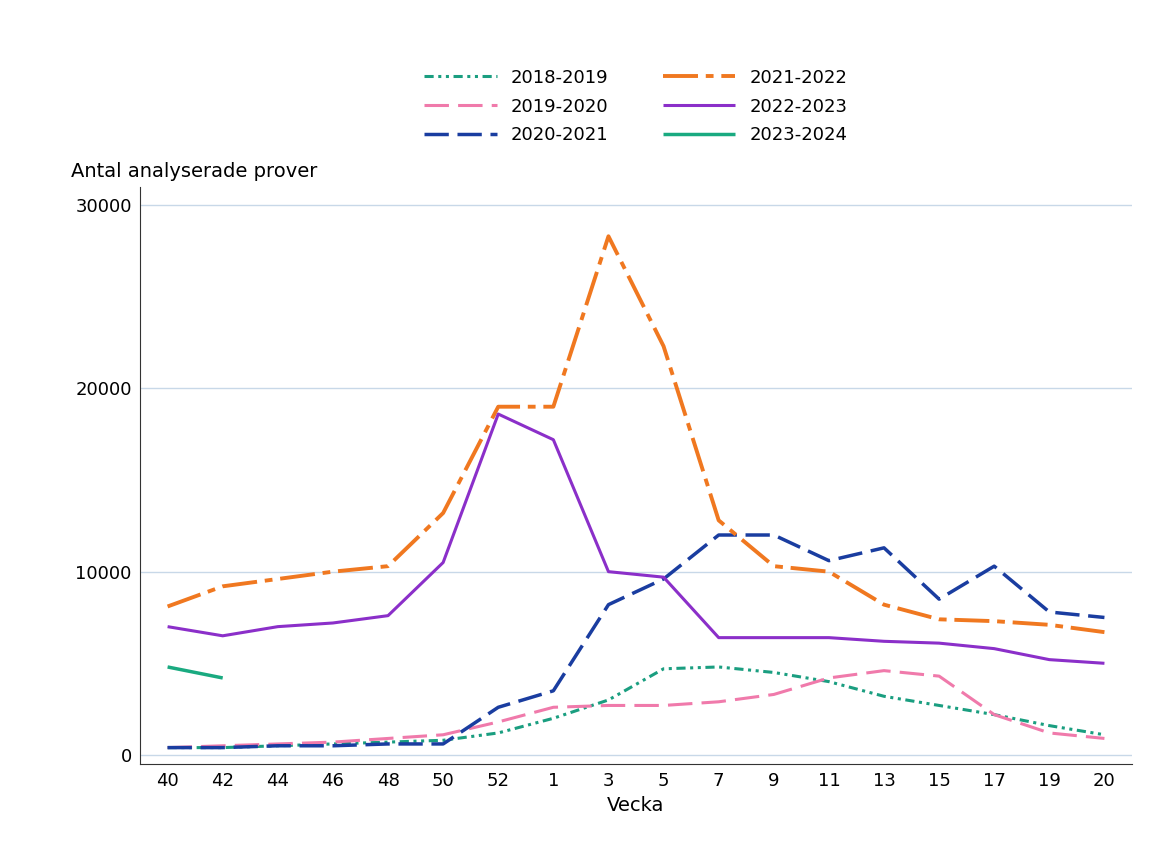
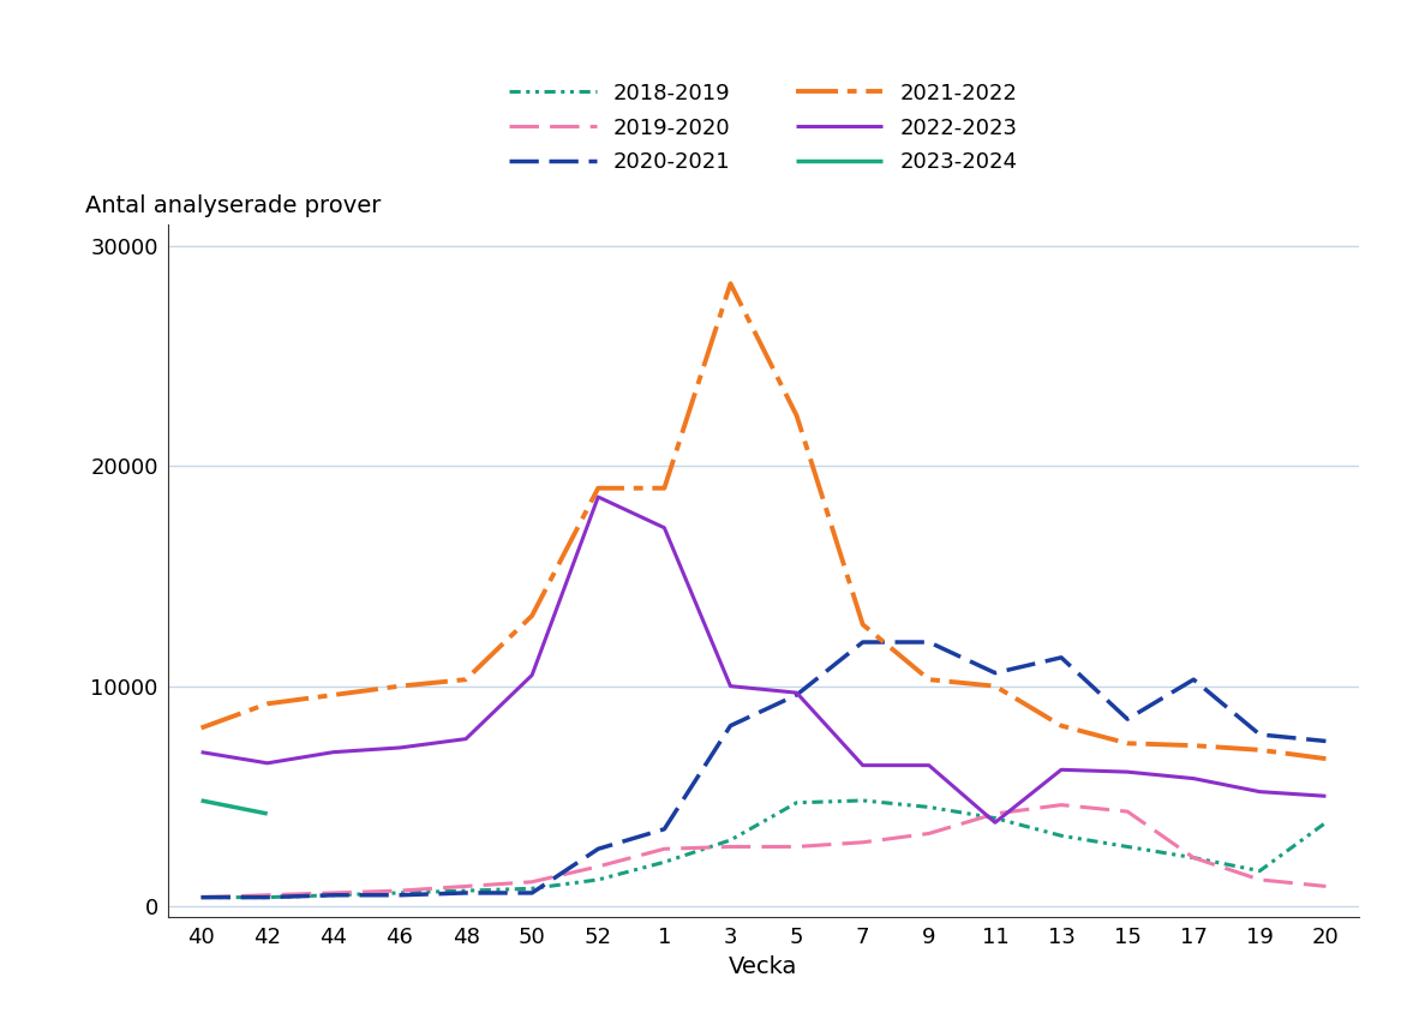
2022-2023/11: 6400 -> 3800
2018-2019/20: 1100 -> 3800
